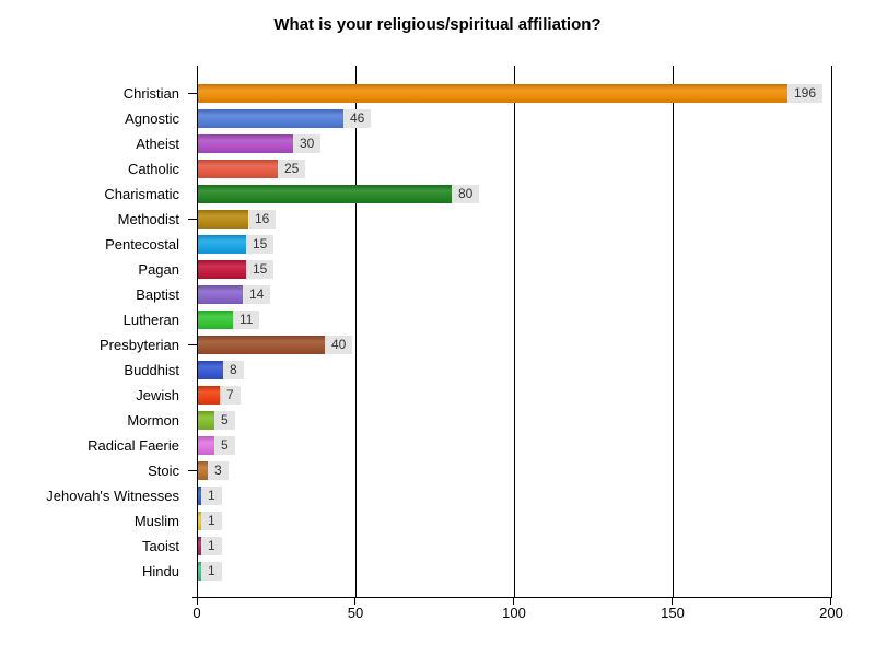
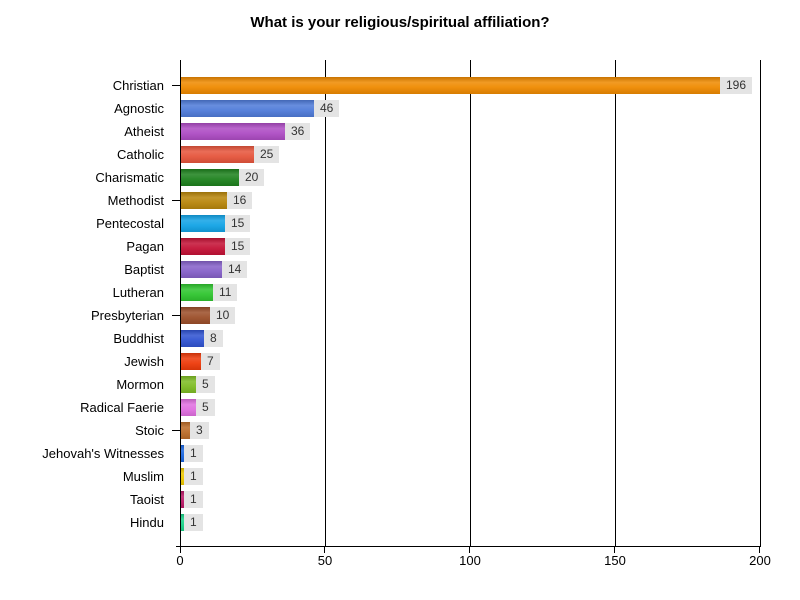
Atheist: 30 -> 36
Charismatic: 80 -> 20
Presbyterian: 40 -> 10
